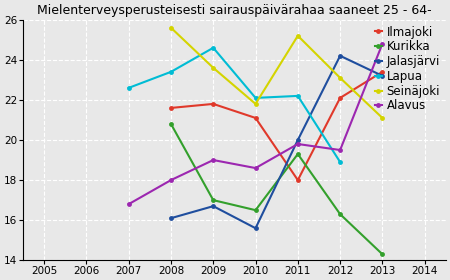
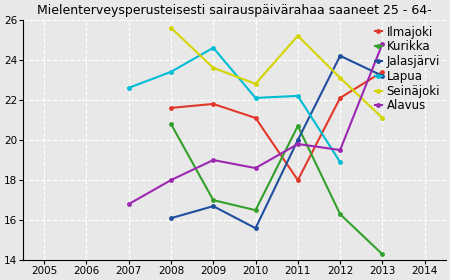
Seinäjoki/2010: 21.8 -> 22.8
Kurikka/2011: 19.3 -> 20.7
